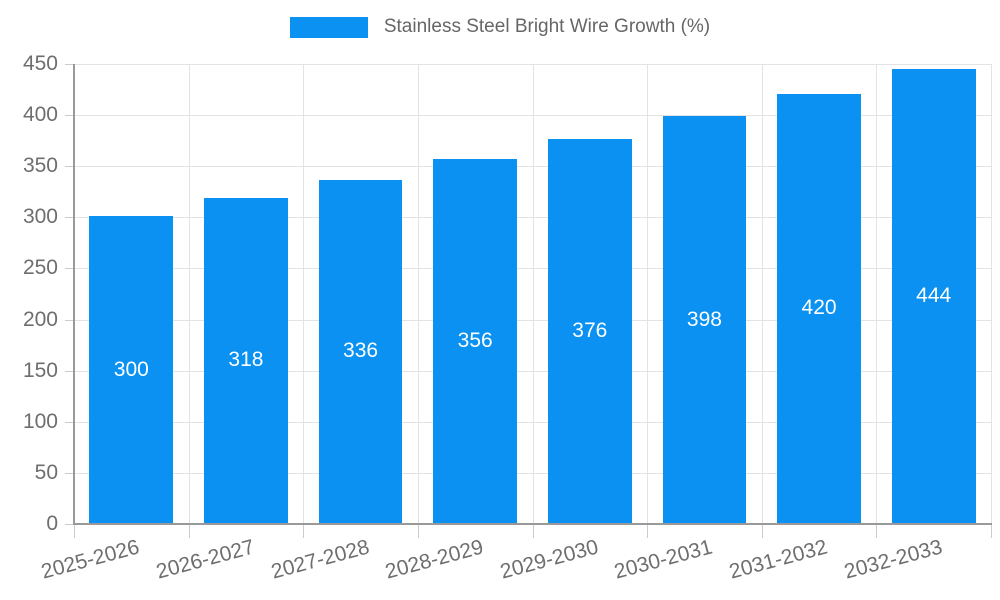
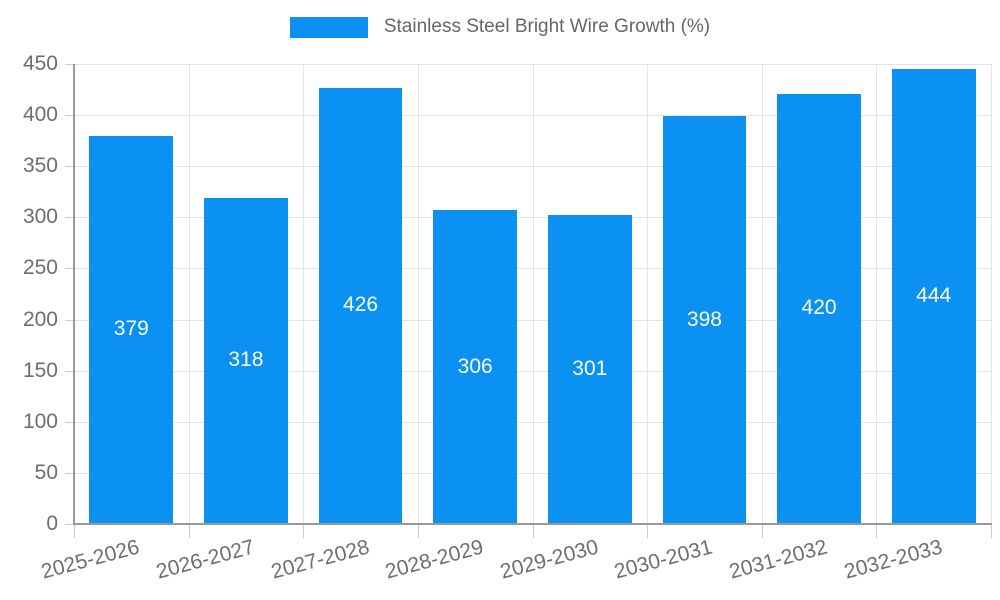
2025-2026: 300 -> 379
2027-2028: 336 -> 426
2028-2029: 356 -> 306
2029-2030: 376 -> 301
